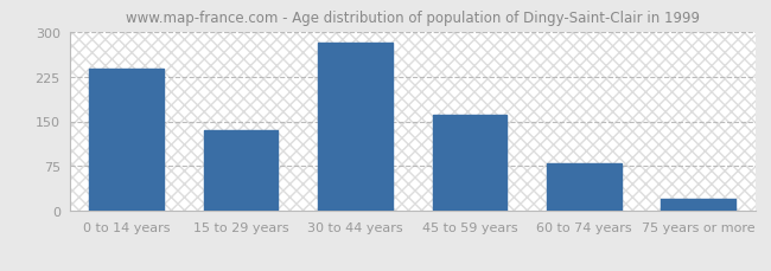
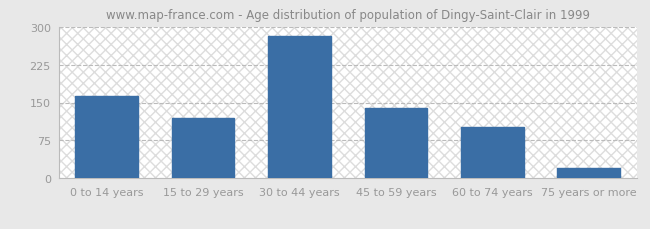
0 to 14 years: 237 -> 162
15 to 29 years: 135 -> 120
45 to 59 years: 160 -> 140
60 to 74 years: 79 -> 102
